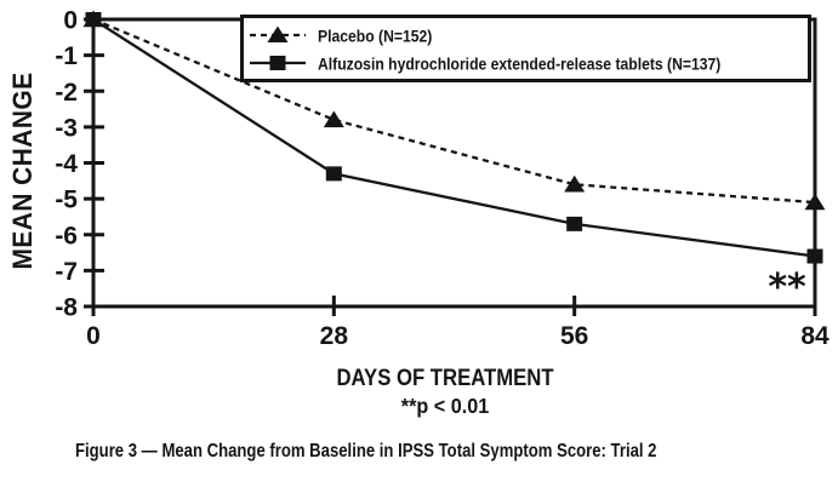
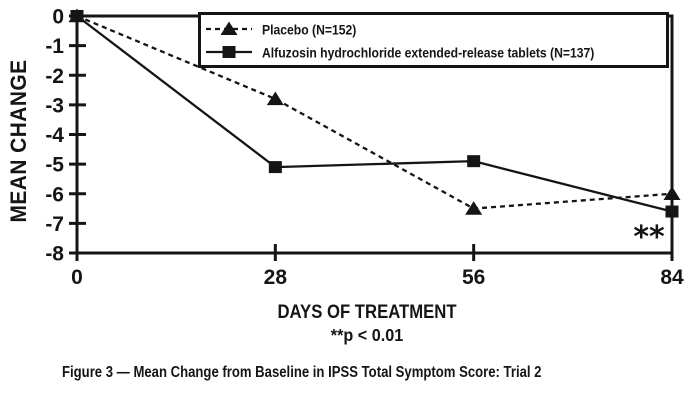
Alfuzosin hydrochloride extended-release tablets (N=137)/28: -4.3 -> -5.1
Placebo (N=152)/56: -4.6 -> -6.5
Alfuzosin hydrochloride extended-release tablets (N=137)/56: -5.7 -> -4.9
Placebo (N=152)/84: -5.1 -> -6.0
